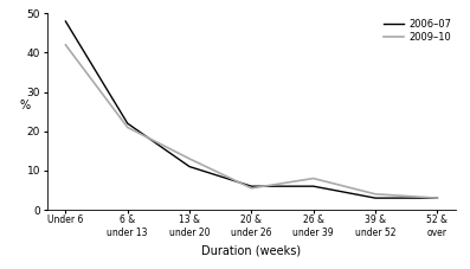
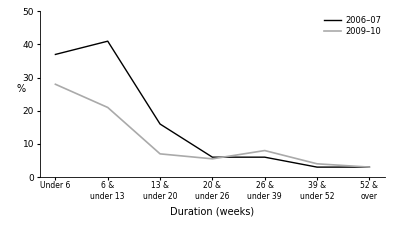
2006–07/Under 6: 48 -> 37
2009–10/Under 6: 42.0 -> 28.0
2006–07/6 & under 13: 22 -> 41
2006–07/13 & under 20: 11 -> 16
2009–10/13 & under 20: 13.0 -> 7.0
